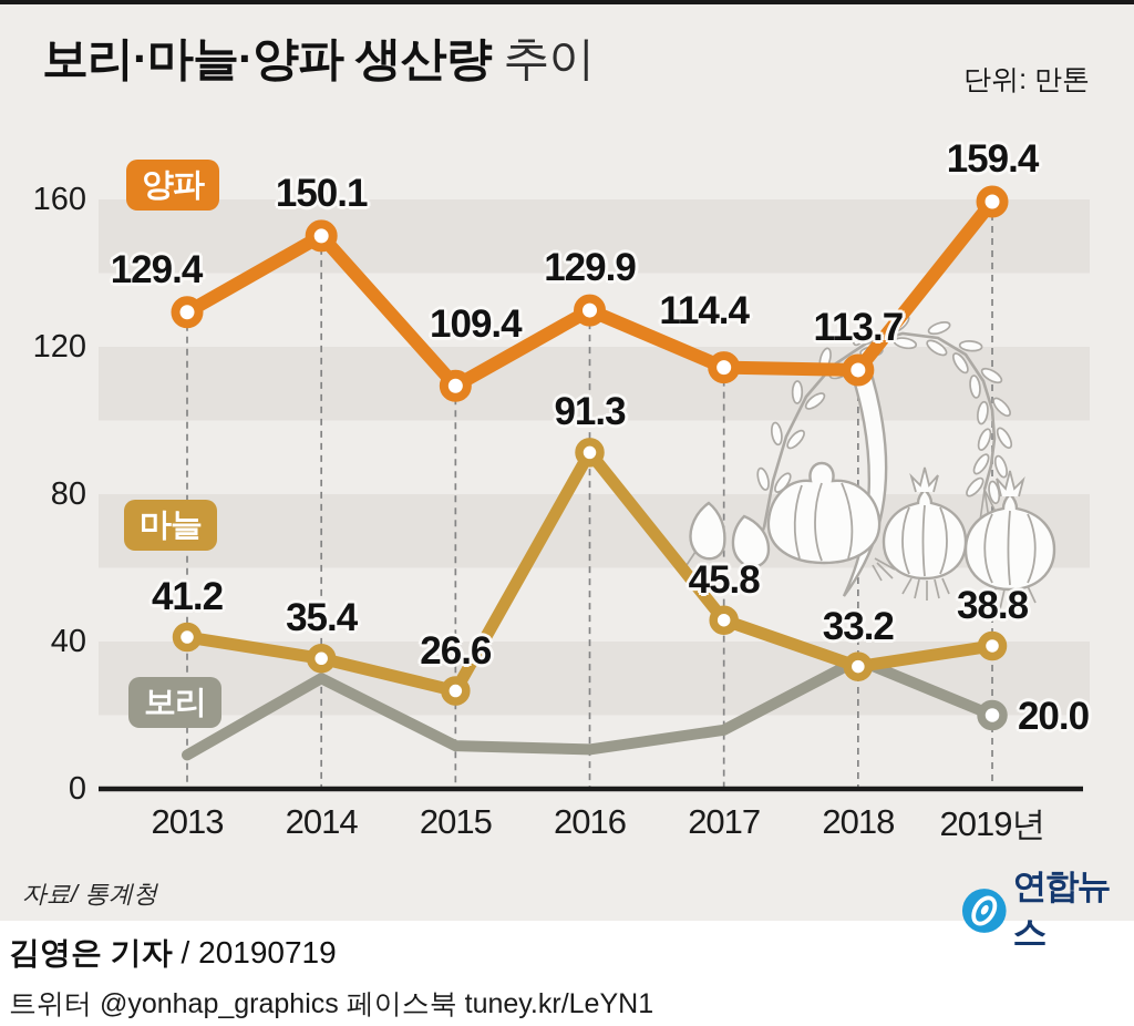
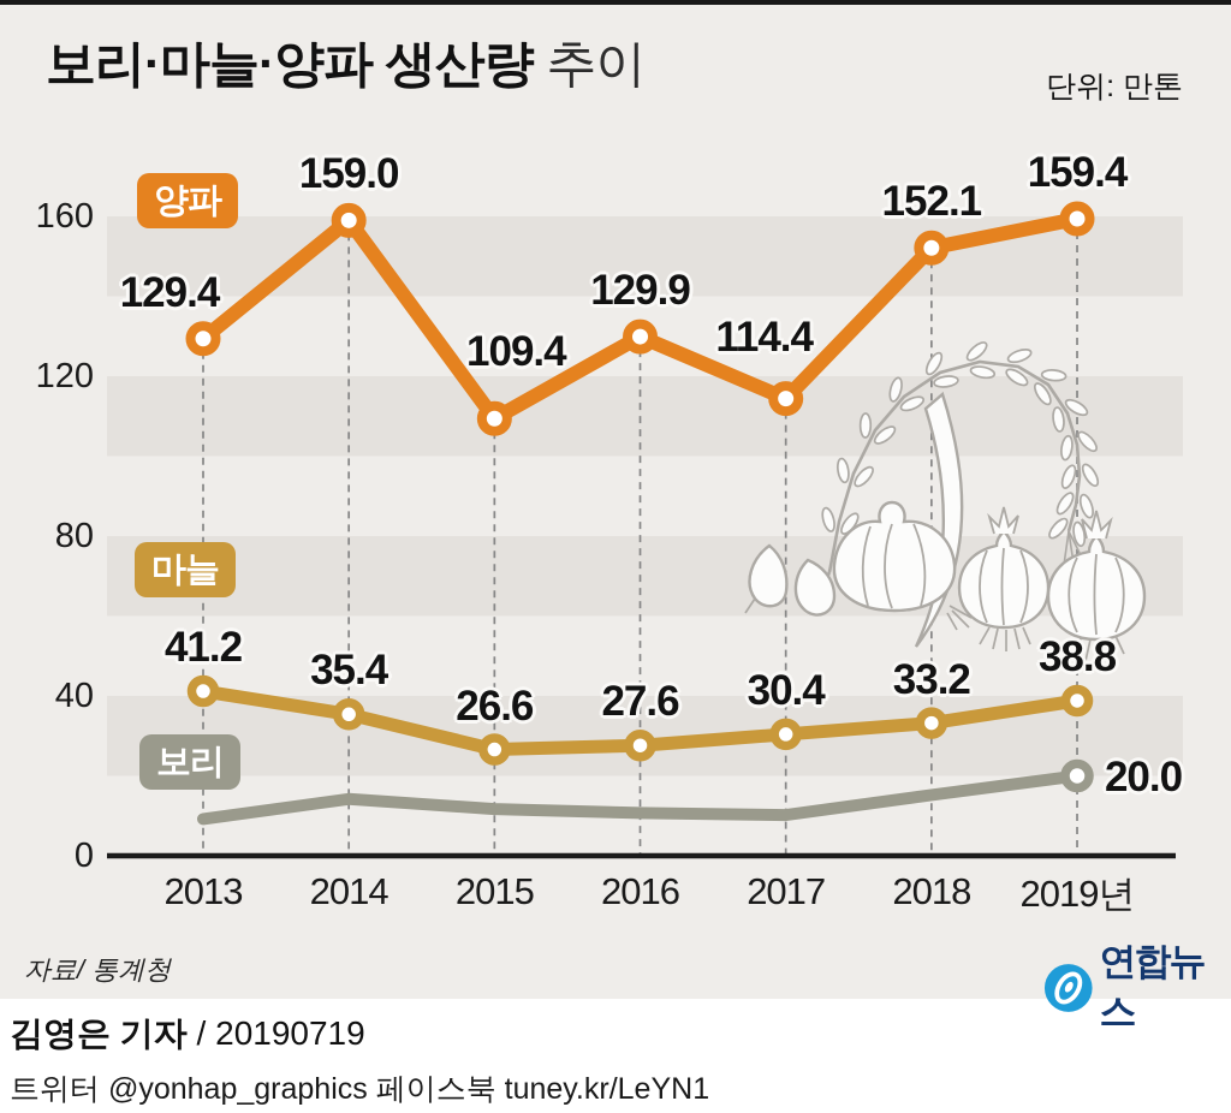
양파/2014: 150.1 -> 159.0
보리/2014: 30 -> 14
마늘/2016: 91.3 -> 27.6
마늘/2017: 45.8 -> 30.4
보리/2017: 16 -> 10
양파/2018: 113.7 -> 152.1
보리/2018: 35 -> 15
